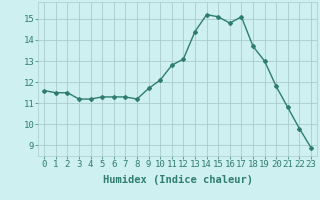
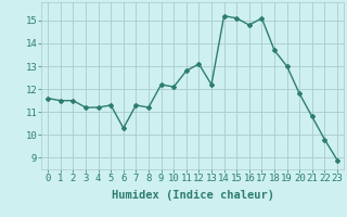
6: 11.3 -> 10.3
9: 11.7 -> 12.2
13: 14.4 -> 12.2
